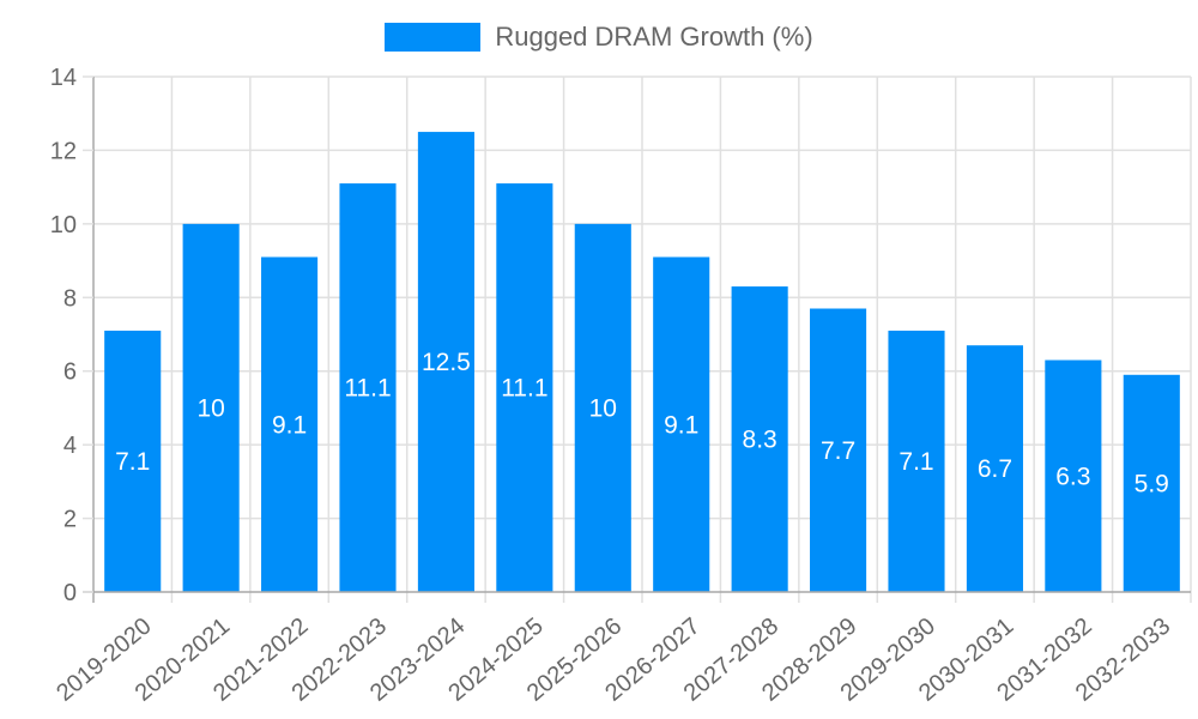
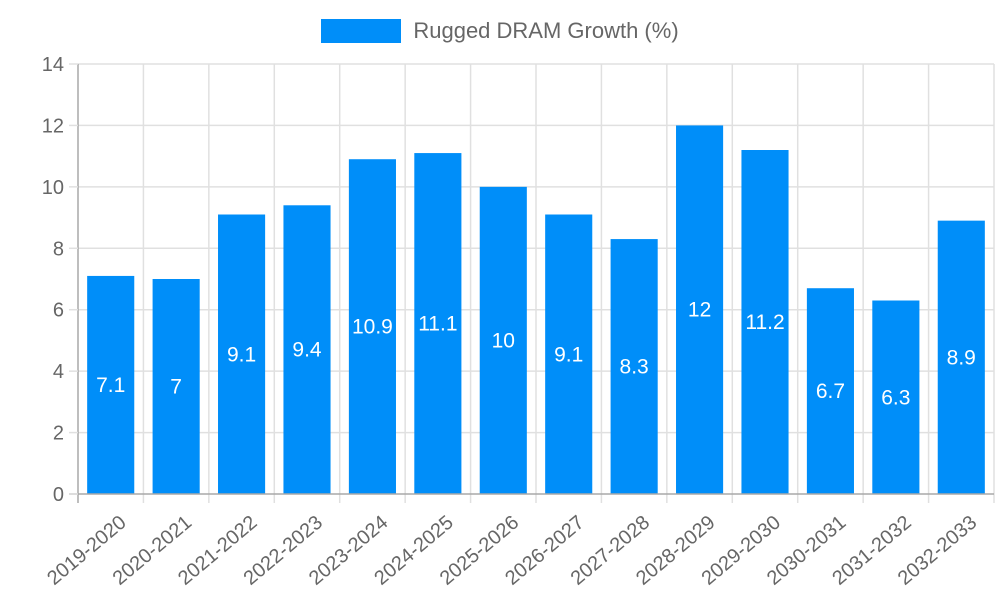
2020-2021: 10 -> 7
2022-2023: 11.1 -> 9.4
2023-2024: 12.5 -> 10.9
2028-2029: 7.7 -> 12
2029-2030: 7.1 -> 11.2
2032-2033: 5.9 -> 8.9
